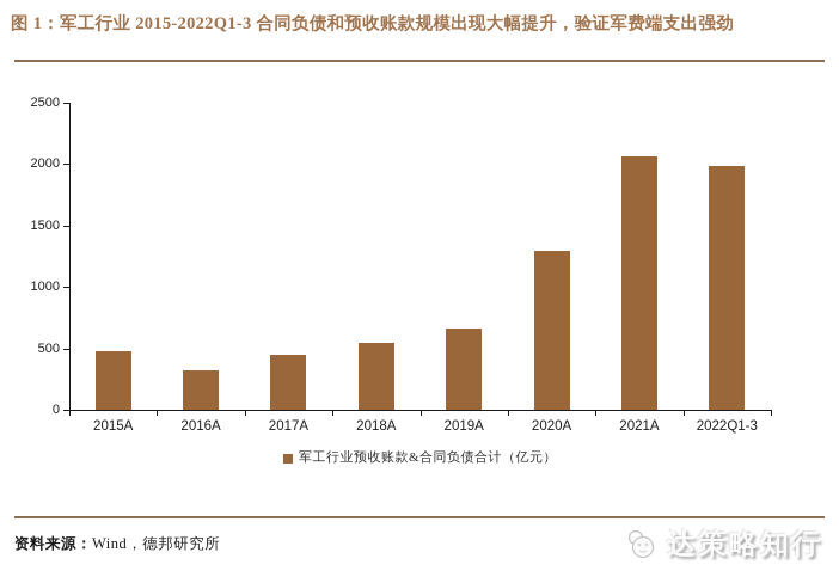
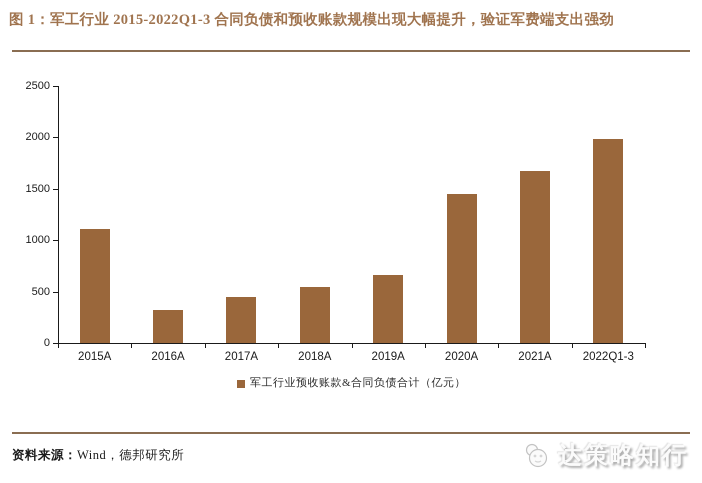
2015A: 480 -> 1110
2020A: 1290 -> 1450
2021A: 2060 -> 1670
